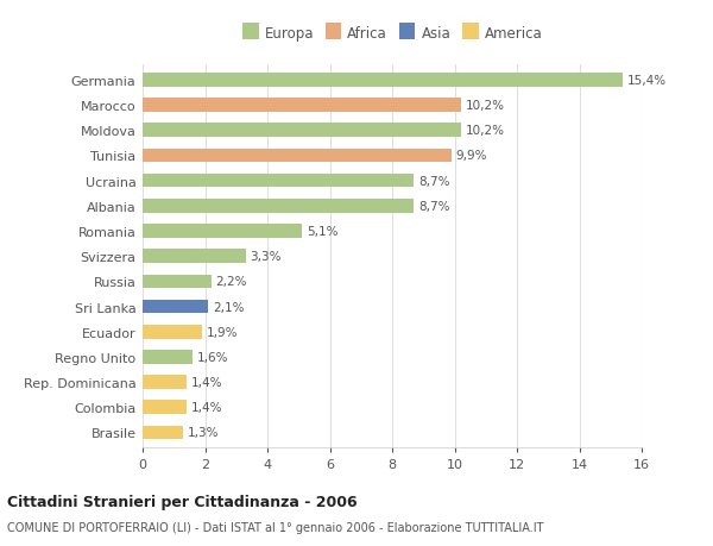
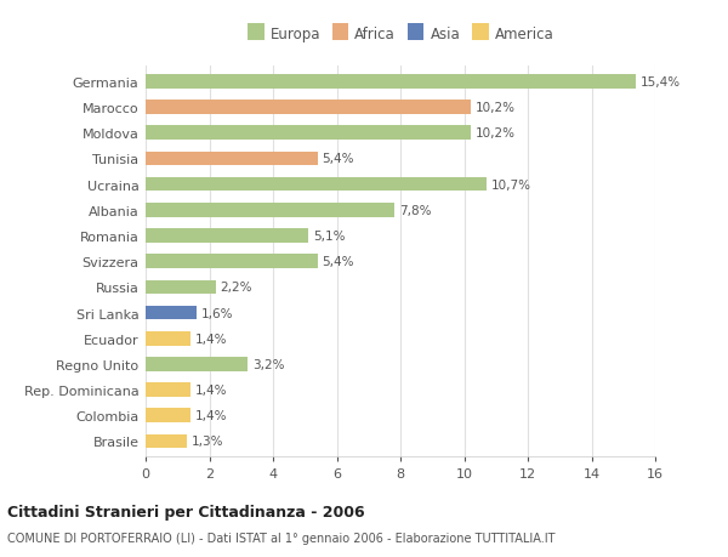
Tunisia: 9,9% -> 5,4%
Ucraina: 8,7% -> 10,7%
Albania: 8,7% -> 7,8%
Svizzera: 3,3% -> 5,4%
Sri Lanka: 2,1% -> 1,6%
Ecuador: 1,9% -> 1,4%
Regno Unito: 1,6% -> 3,2%
